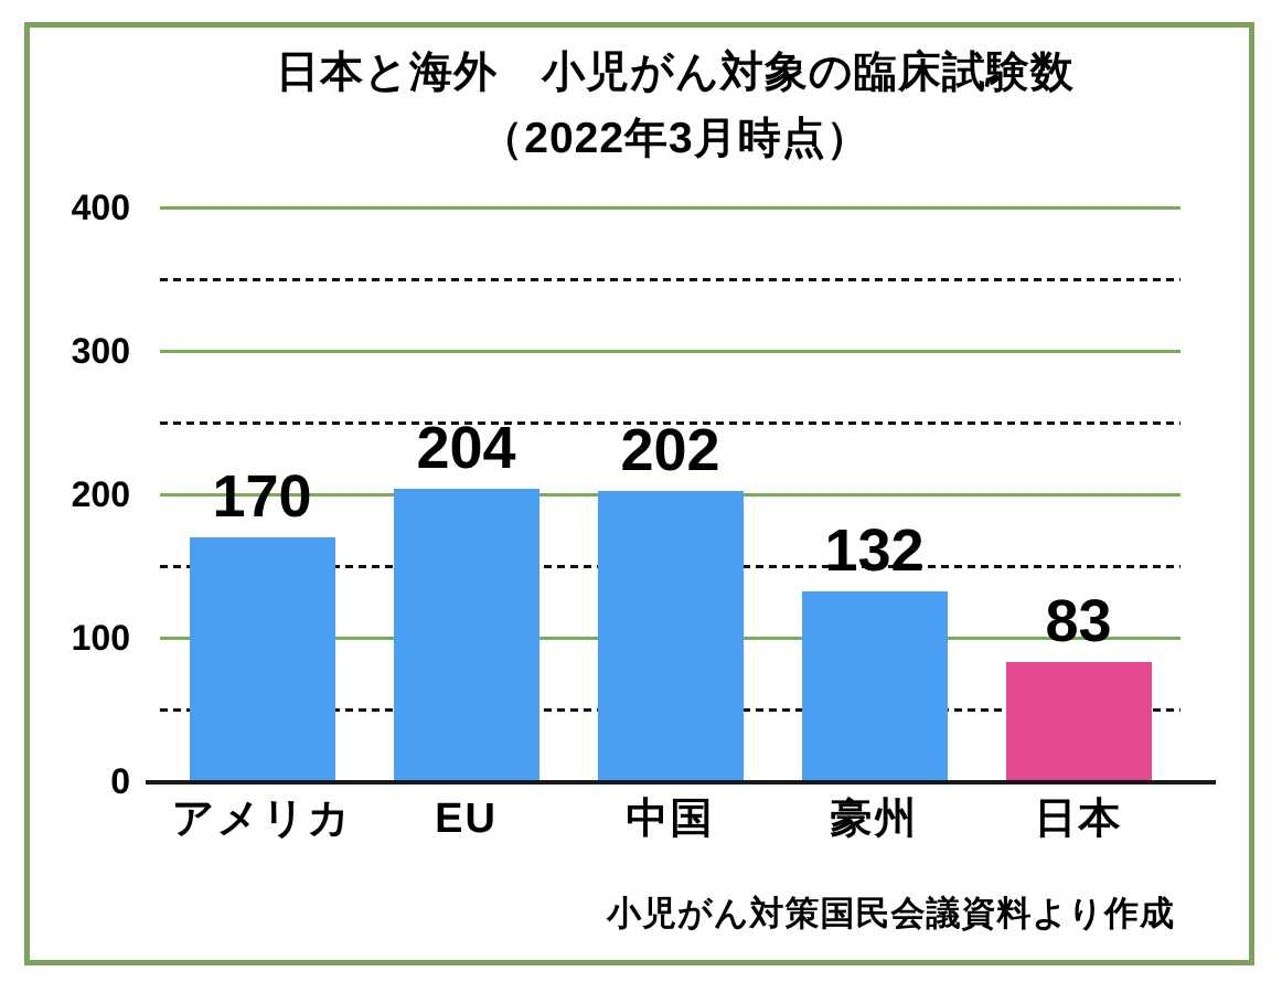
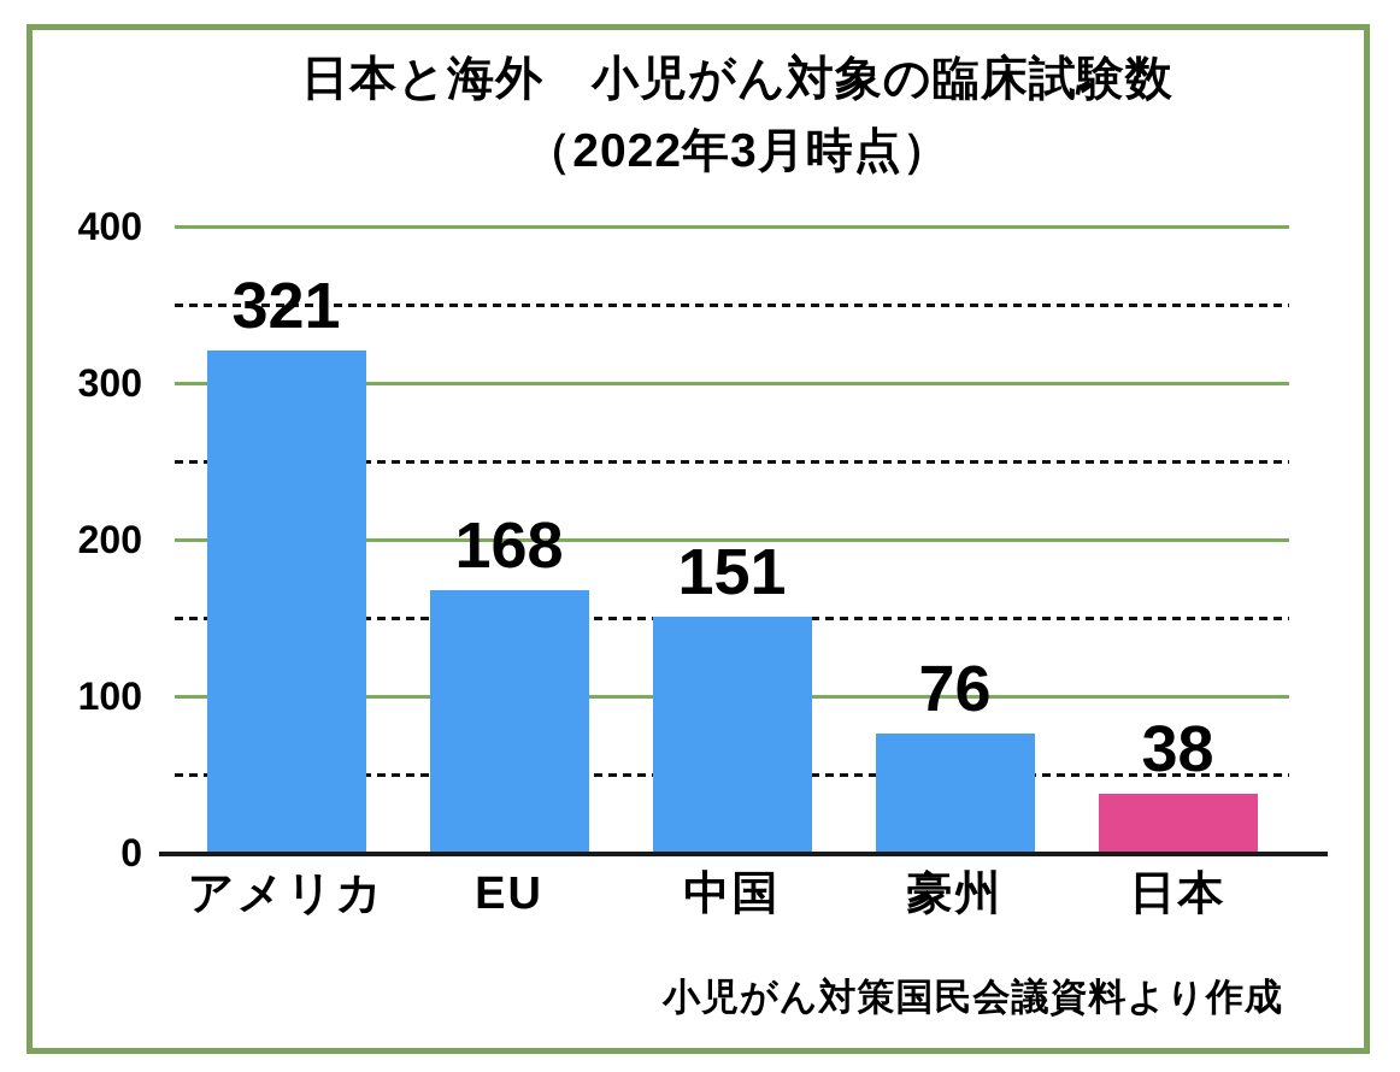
アメリカ: 170 -> 321
EU: 204 -> 168
中国: 202 -> 151
豪州: 132 -> 76
日本: 83 -> 38
